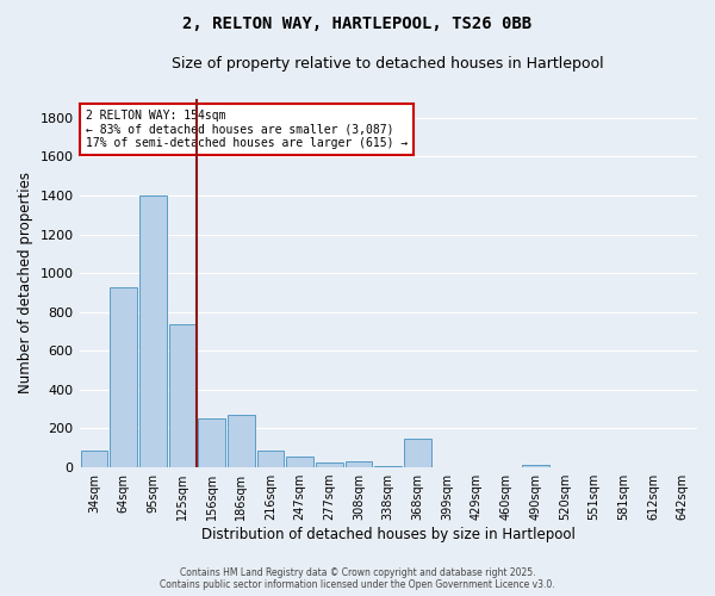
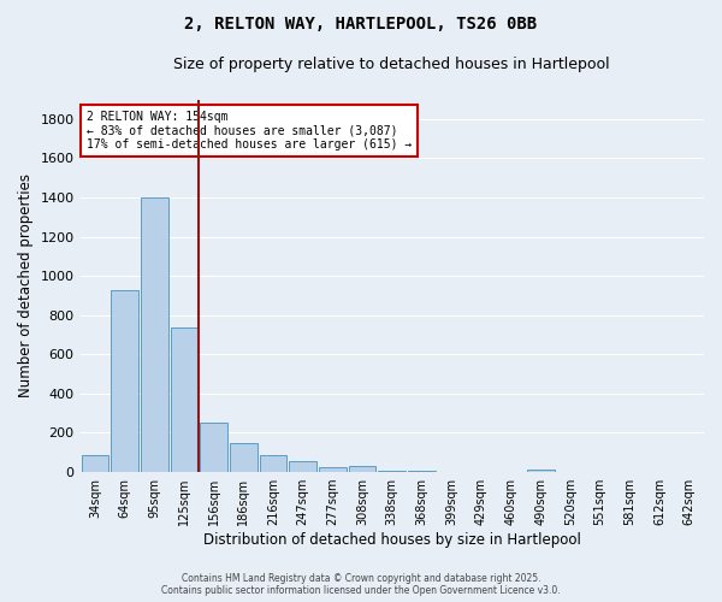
186sqm: 270 -> 150
368sqm: 150 -> 0
